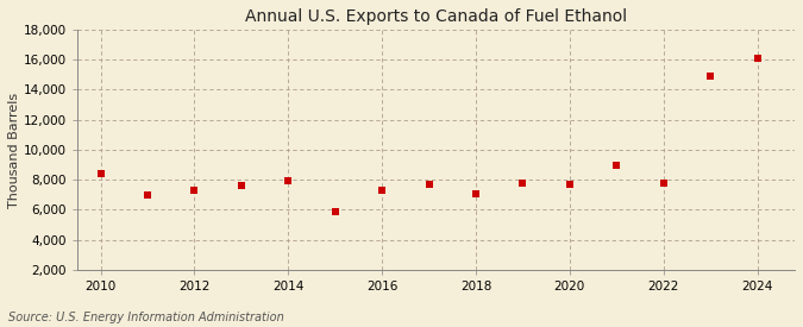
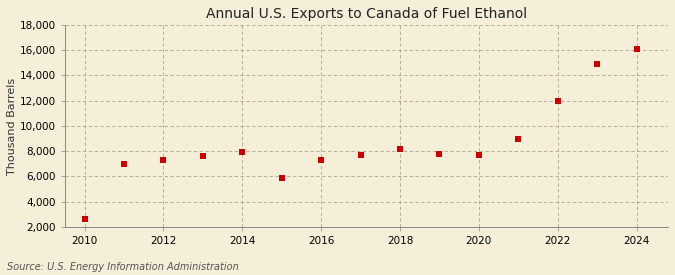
2010: 8,400 -> 2,600
2018: 7,100 -> 8,200
2022: 7,800 -> 12,000
